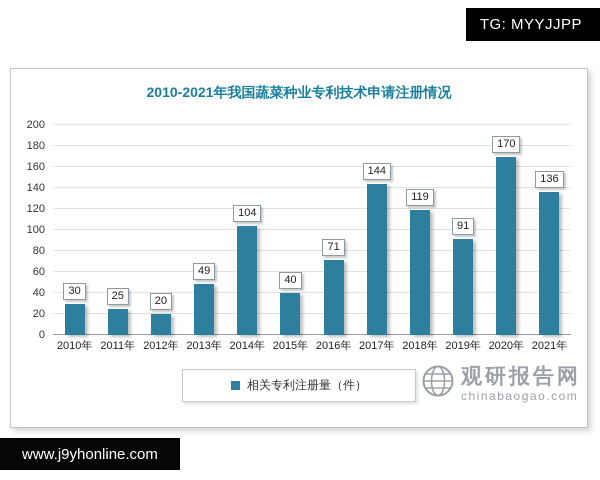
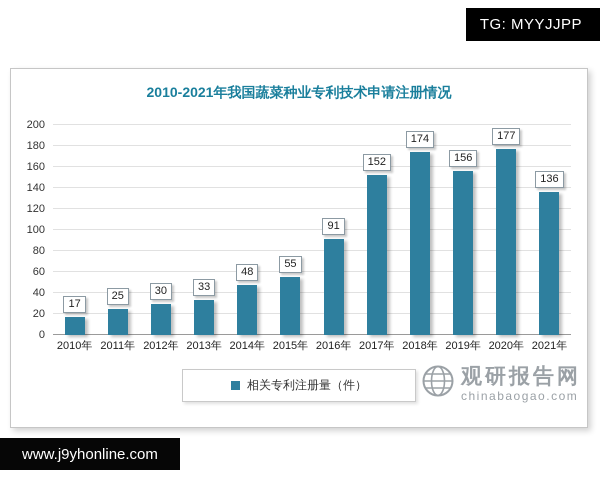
2010年: 30 -> 17
2012年: 20 -> 30
2013年: 49 -> 33
2014年: 104 -> 48
2015年: 40 -> 55
2016年: 71 -> 91
2017年: 144 -> 152
2018年: 119 -> 174
2019年: 91 -> 156
2020年: 170 -> 177
